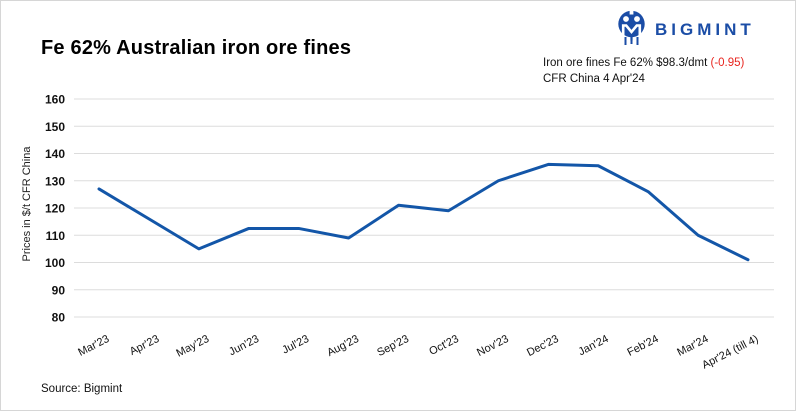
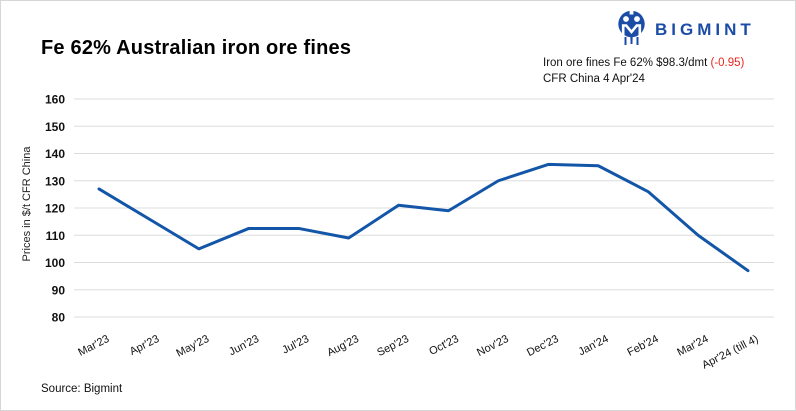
Apr'24 (till 4): 101 -> 97
